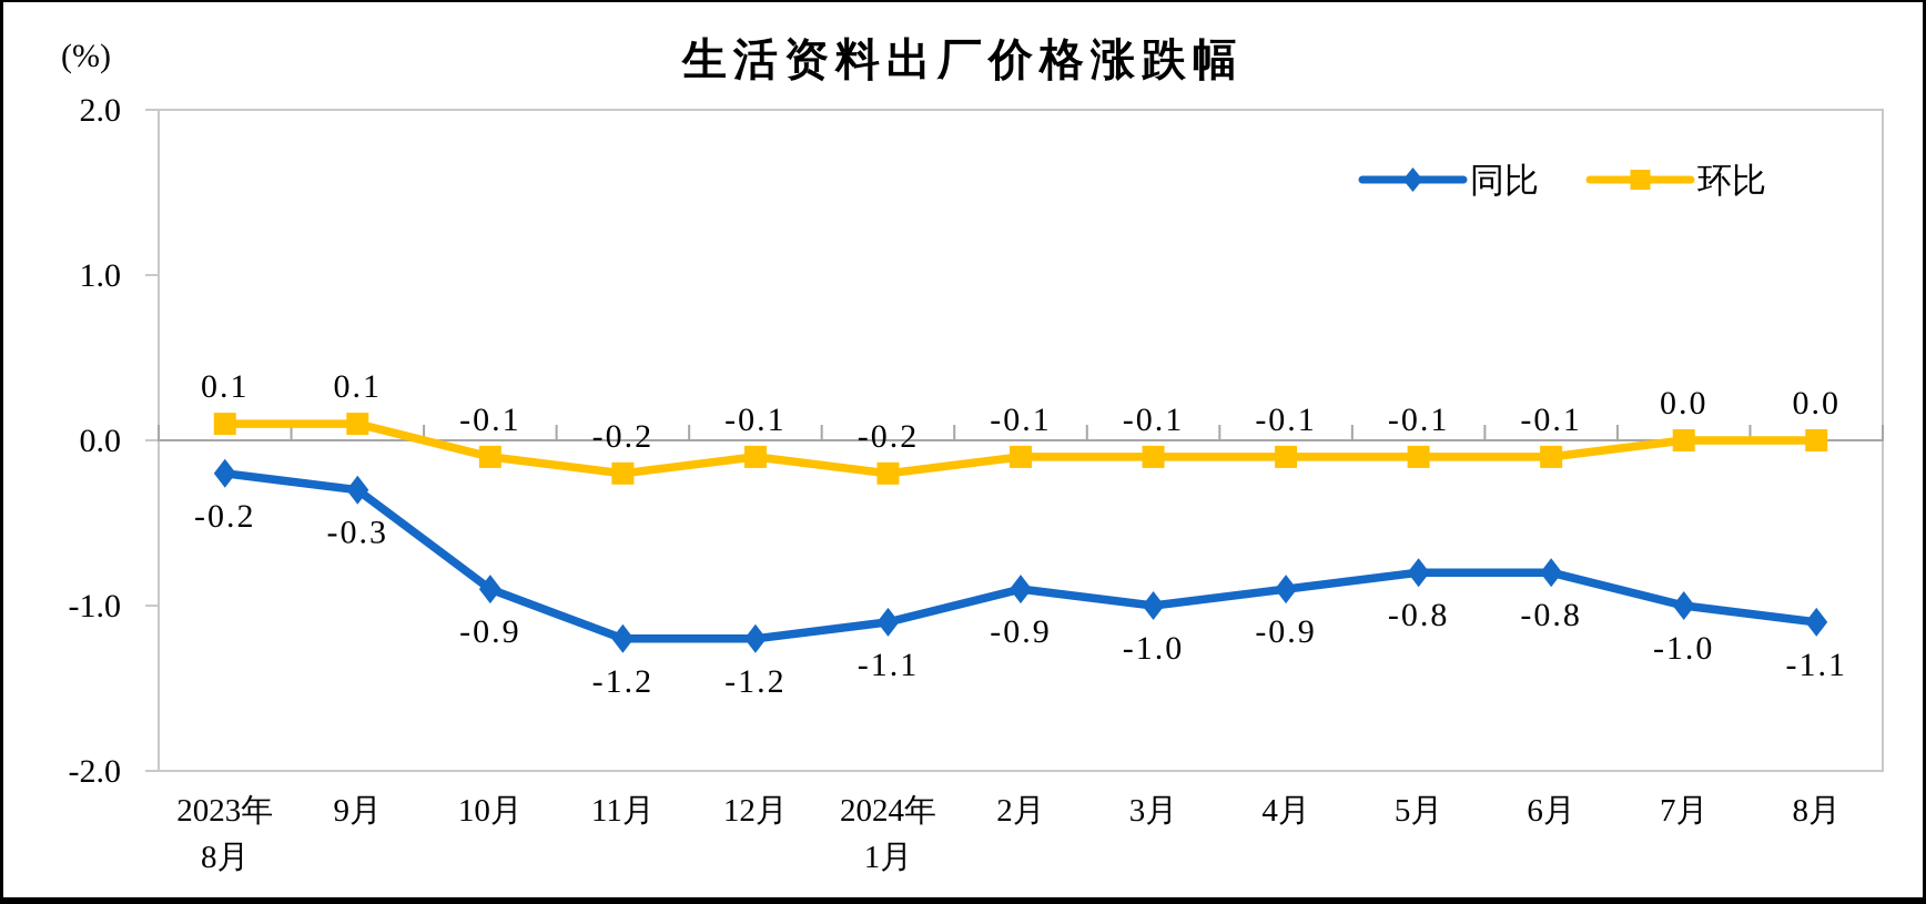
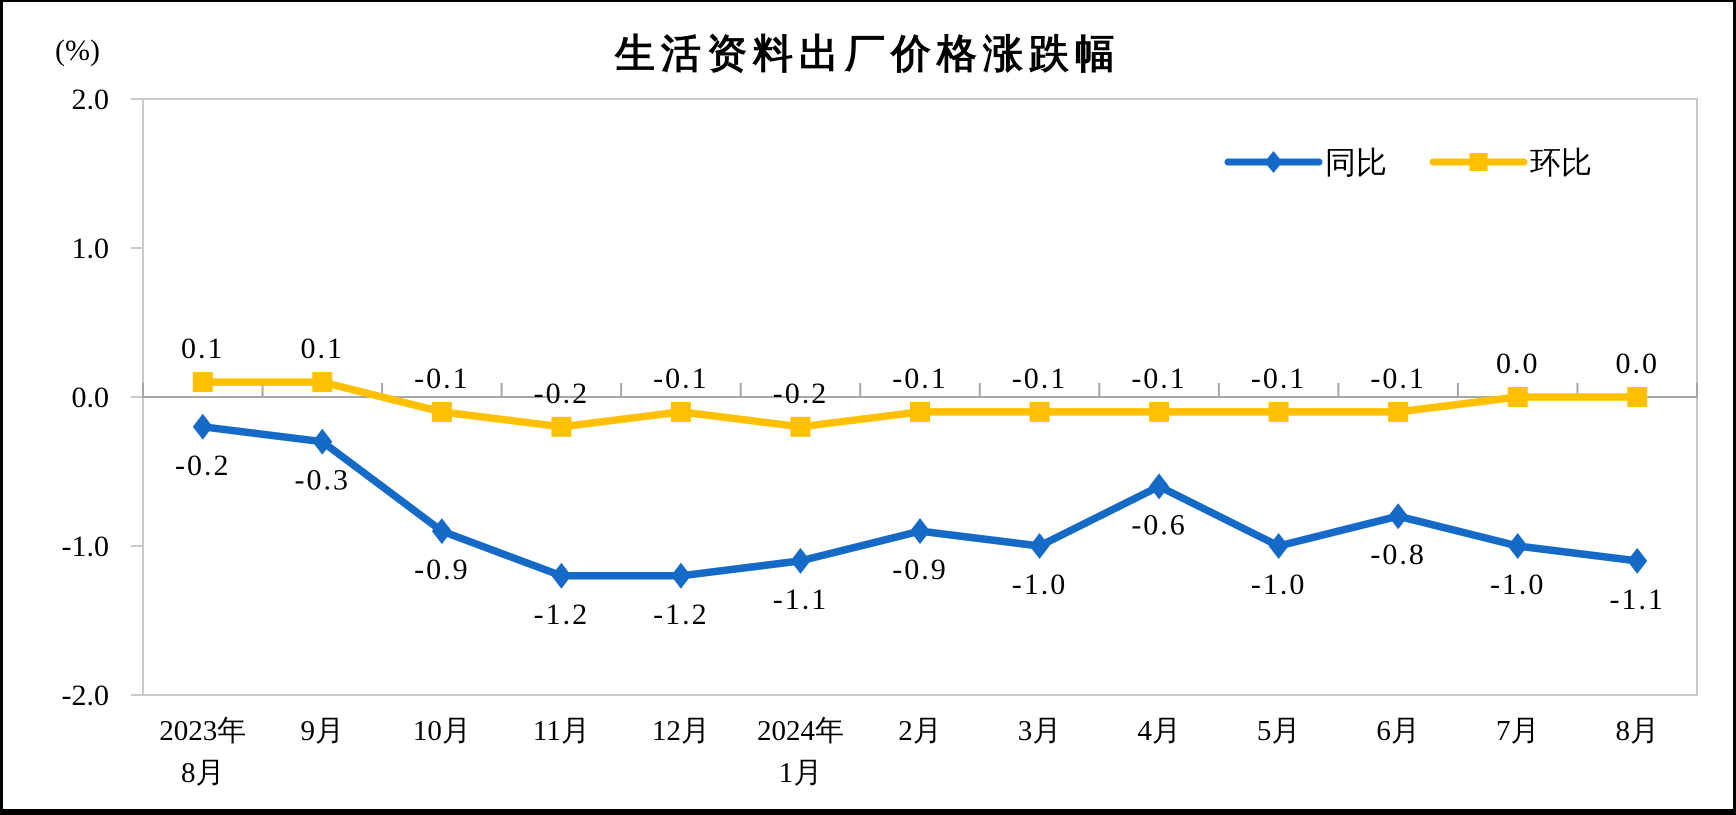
同比/4月: -0.9 -> -0.6
同比/5月: -0.8 -> -1.0
